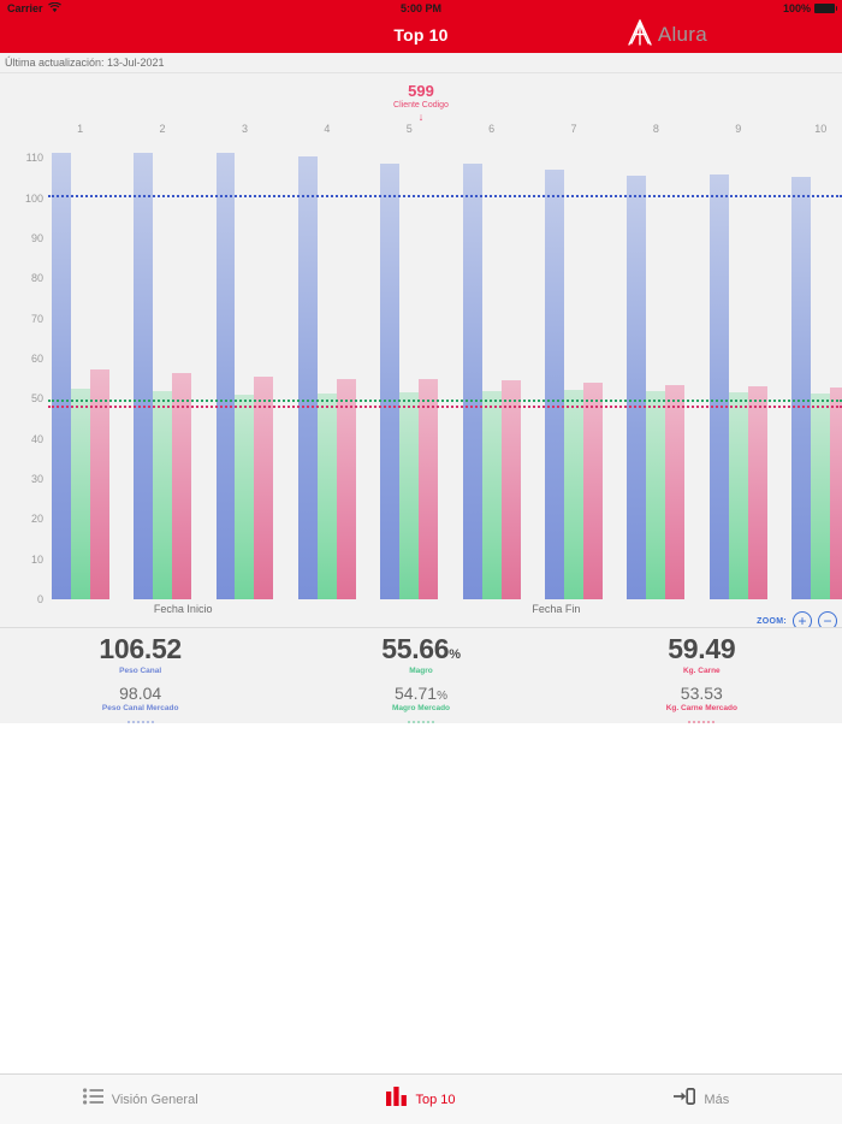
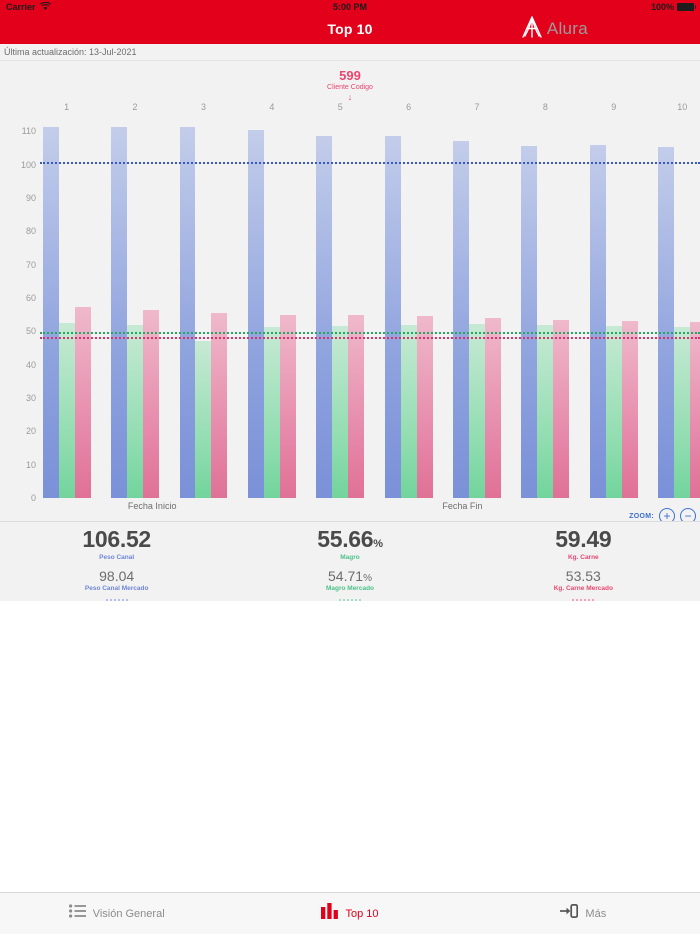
Magro/3: 51 -> 47
